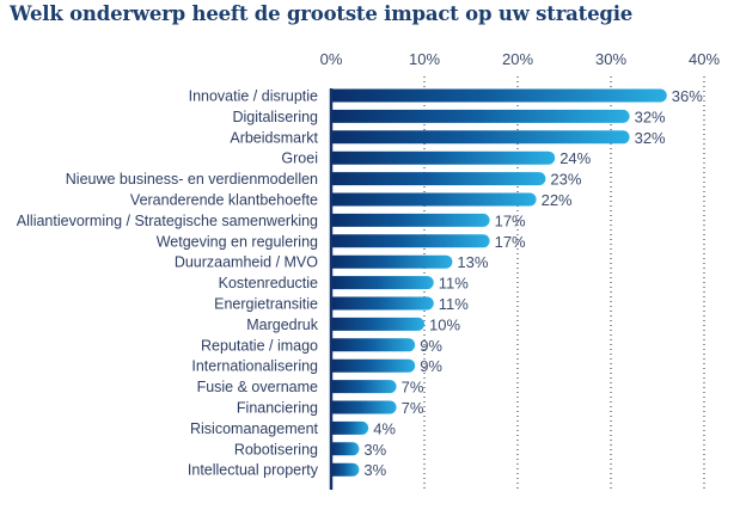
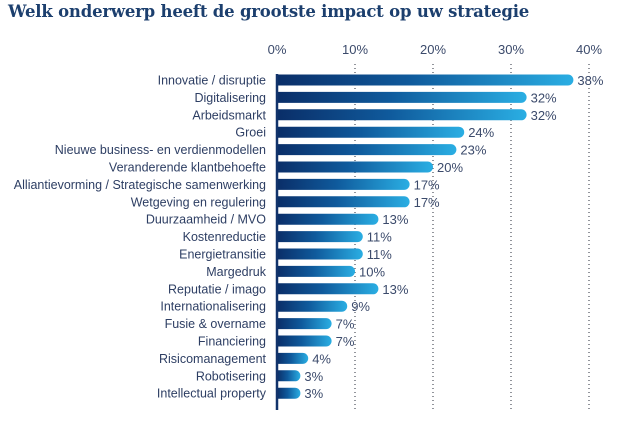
Innovatie / disruptie: 36% -> 38%
Veranderende klantbehoefte: 22% -> 20%
Reputatie / imago: 9% -> 13%
